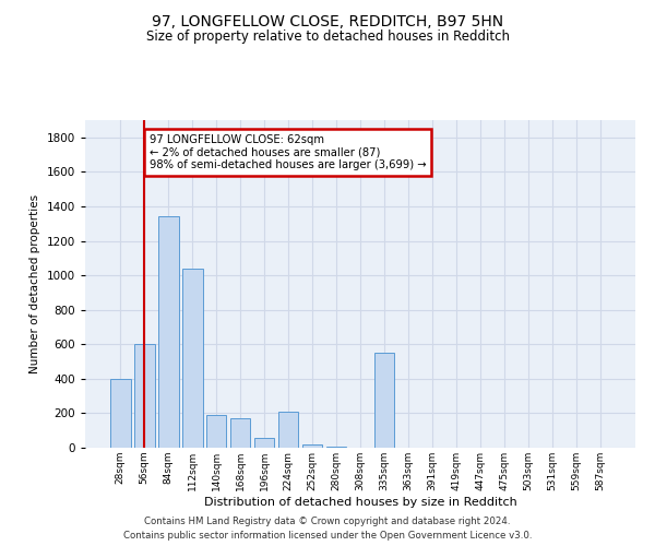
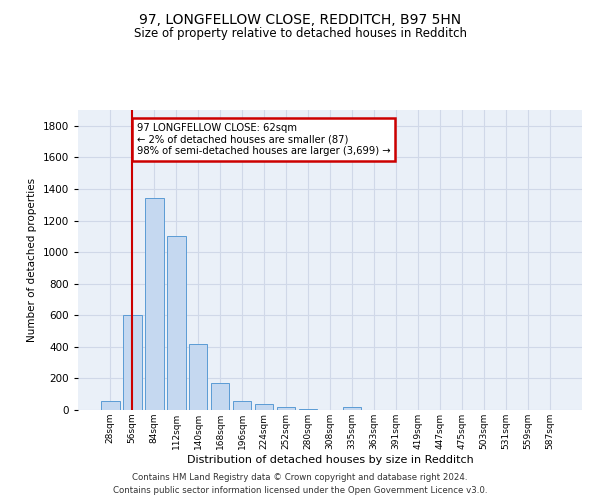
28sqm: 400 -> 60
112sqm: 1040 -> 1100
140sqm: 190 -> 420
224sqm: 210 -> 40
335sqm: 550 -> 20
